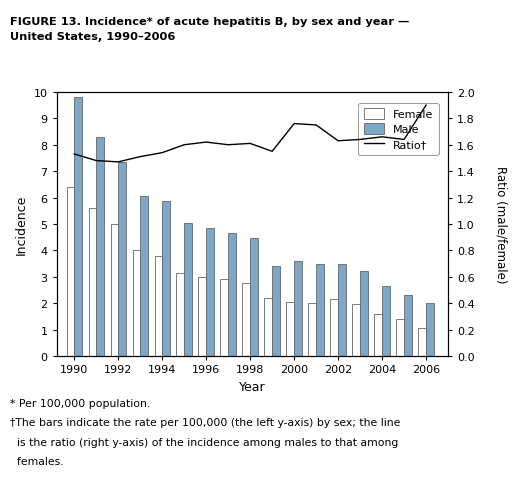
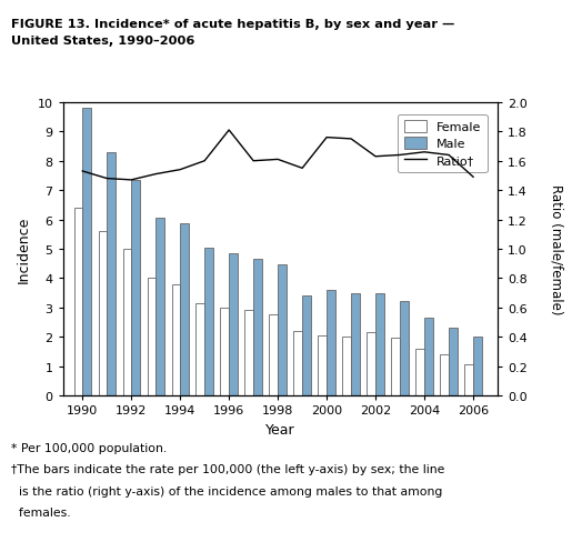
Ratio†/1996: 1.62 -> 1.81
Ratio†/2006: 1.90 -> 1.49
